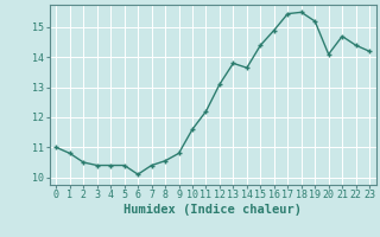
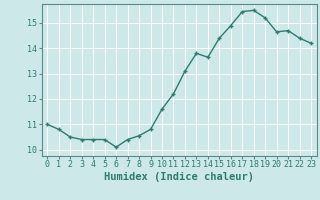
20: 14.10 -> 14.65
